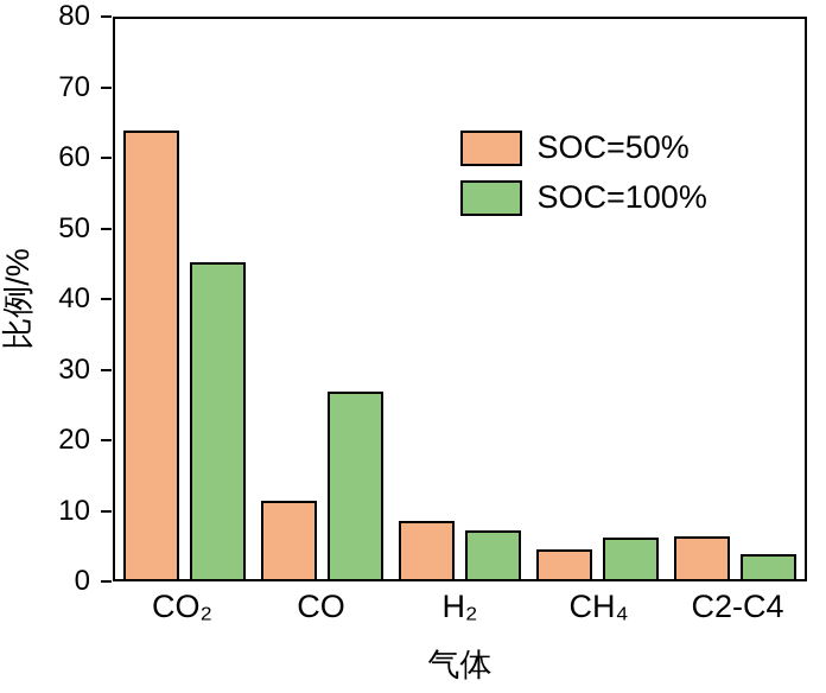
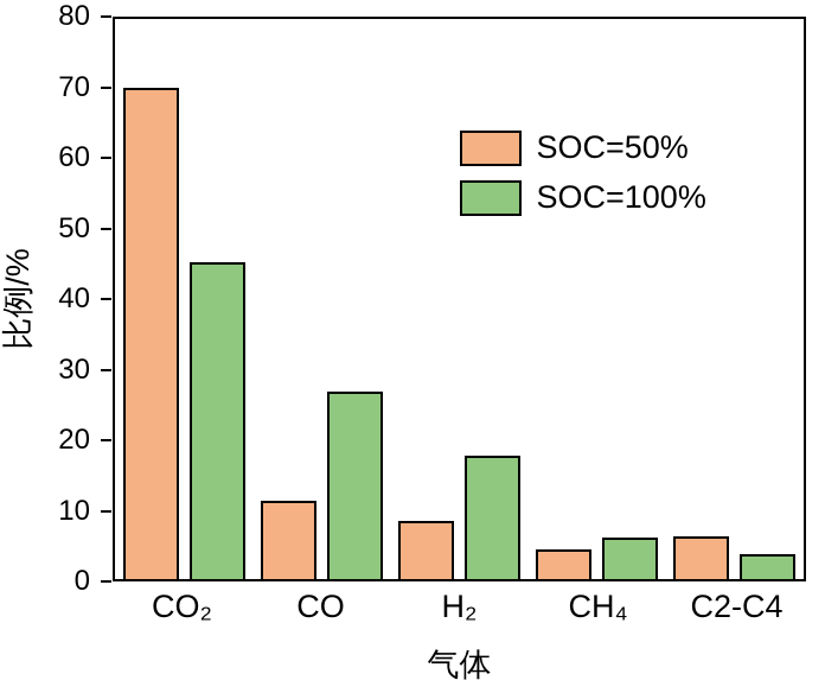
SOC=50%/CO₂: 64 -> 70
SOC=100%/H₂: 7 -> 18
